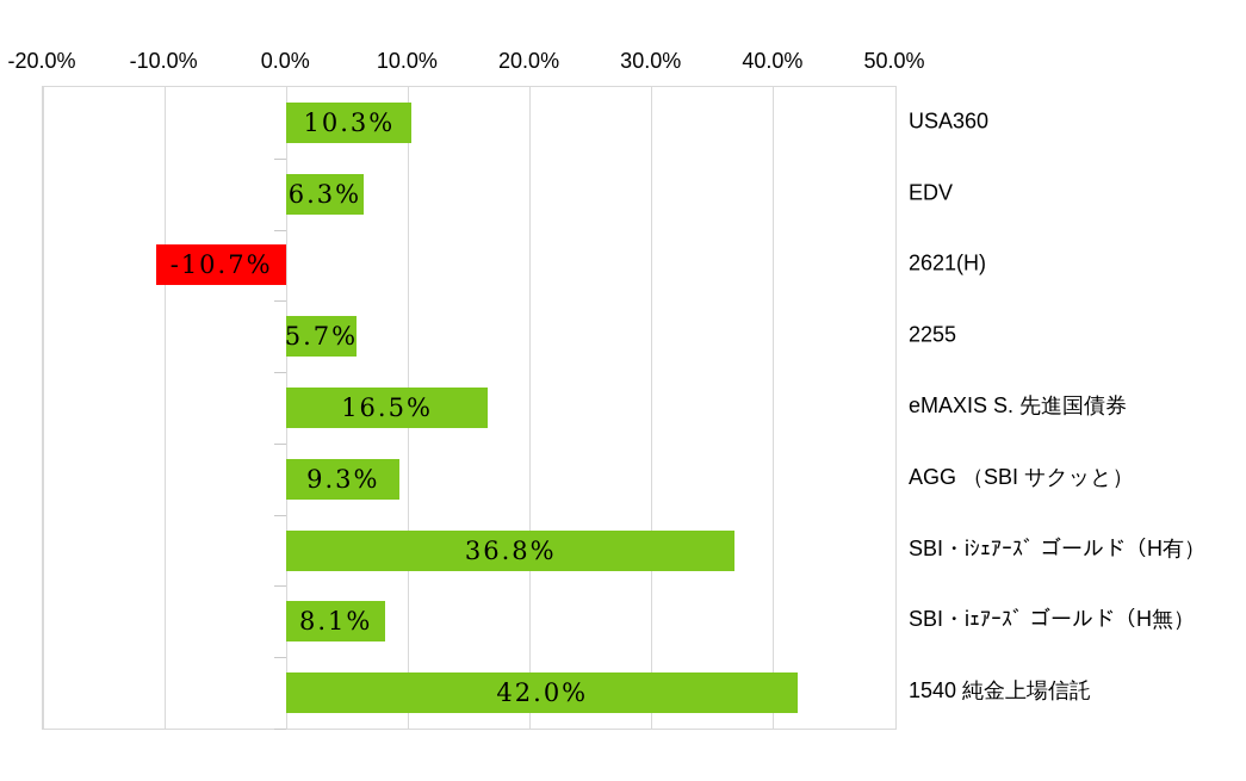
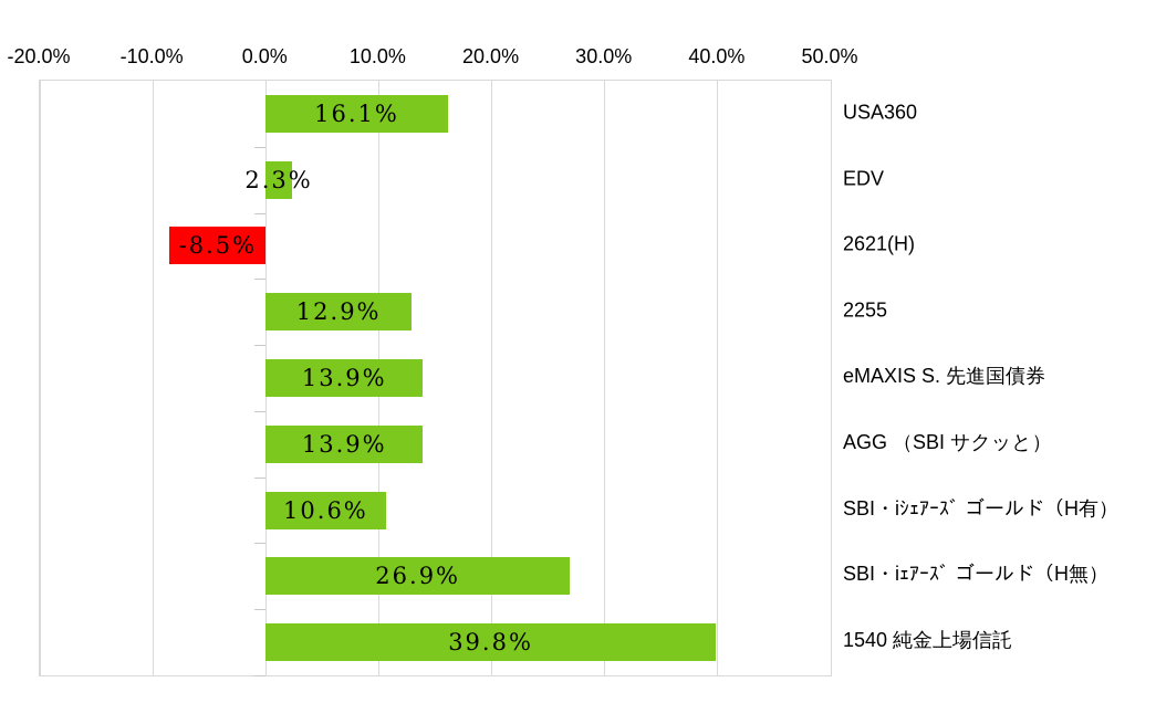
USA360: 10.3% -> 16.1%
EDV: 6.3% -> 2.3%
2621(H): -10.7% -> -8.5%
2255: 5.7% -> 12.9%
eMAXIS S. 先進国債券: 16.5% -> 13.9%
AGG （SBI サクッと）: 9.3% -> 13.9%
SBI・iｼｪｱｰｽﾞ ゴールド（H有）: 36.8% -> 10.6%
SBI・iｪｱｰｽﾞ ゴールド（H無）: 8.1% -> 26.9%
1540 純金上場信託: 42.0% -> 39.8%
